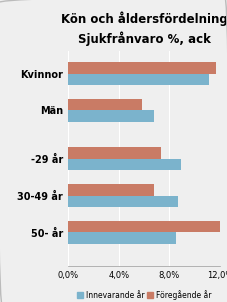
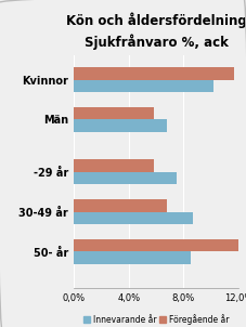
Innevarande år/Kvinnor: 11,1% -> 10,2%
Föregående år/-29 år: 7,3% -> 5,8%
Innevarande år/-29 år: 8,9% -> 7,5%
